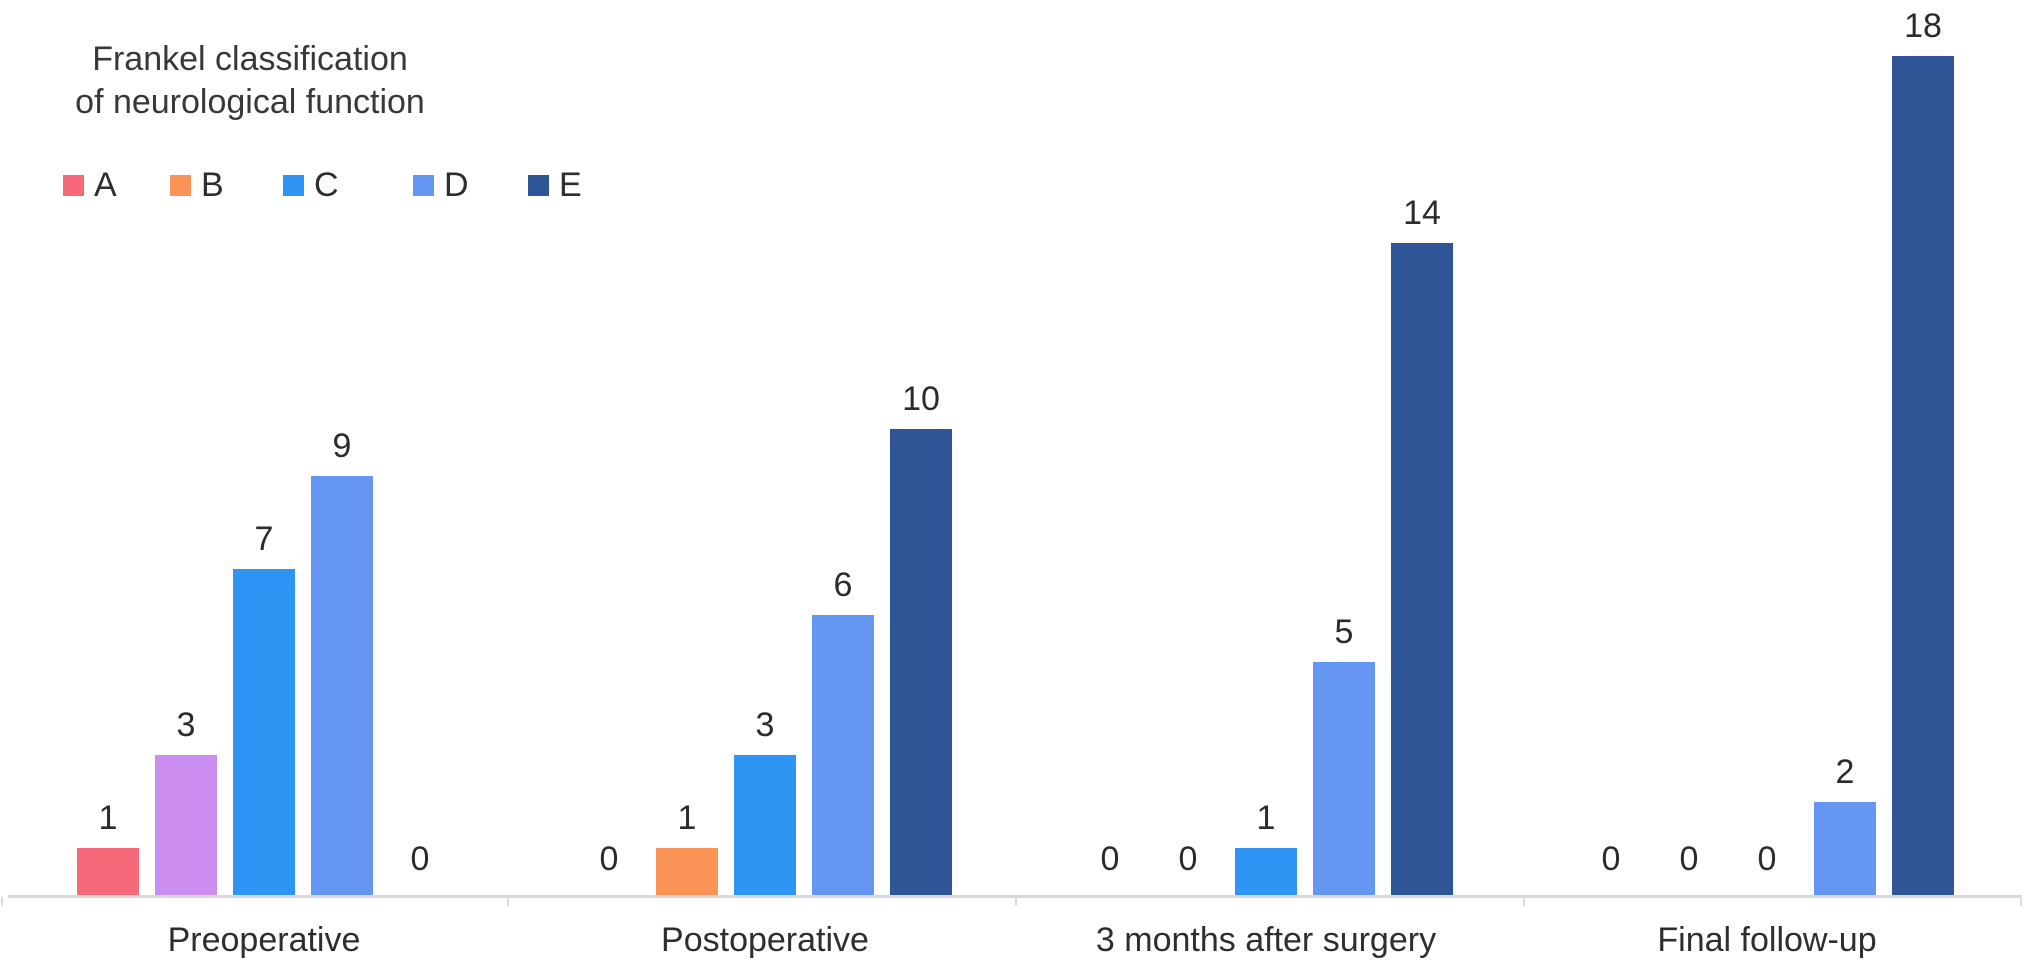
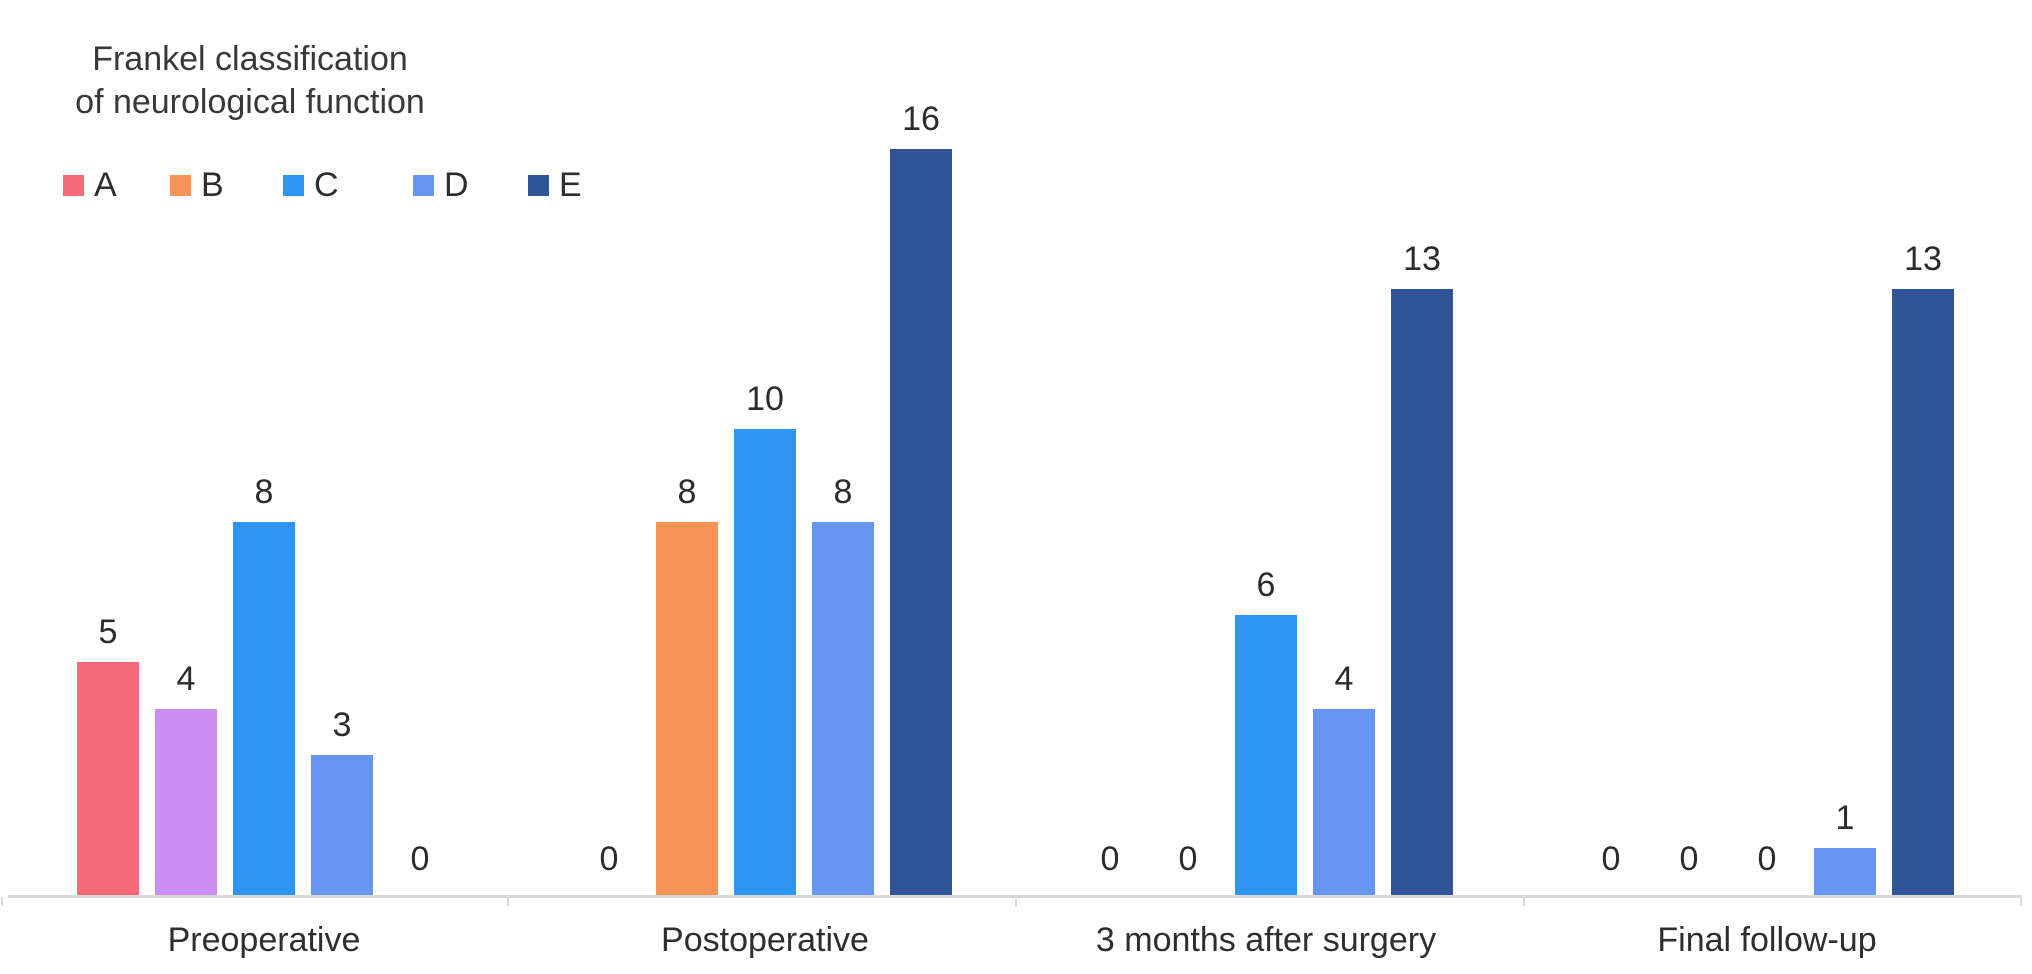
A/Preoperative: 1 -> 5
B/Preoperative: 3 -> 4
C/Preoperative: 7 -> 8
D/Preoperative: 9 -> 3
B/Postoperative: 1 -> 8
C/Postoperative: 3 -> 10
D/Postoperative: 6 -> 8
E/Postoperative: 10 -> 16
C/3 months after surgery: 1 -> 6
D/3 months after surgery: 5 -> 4
E/3 months after surgery: 14 -> 13
D/Final follow-up: 2 -> 1
E/Final follow-up: 18 -> 13
